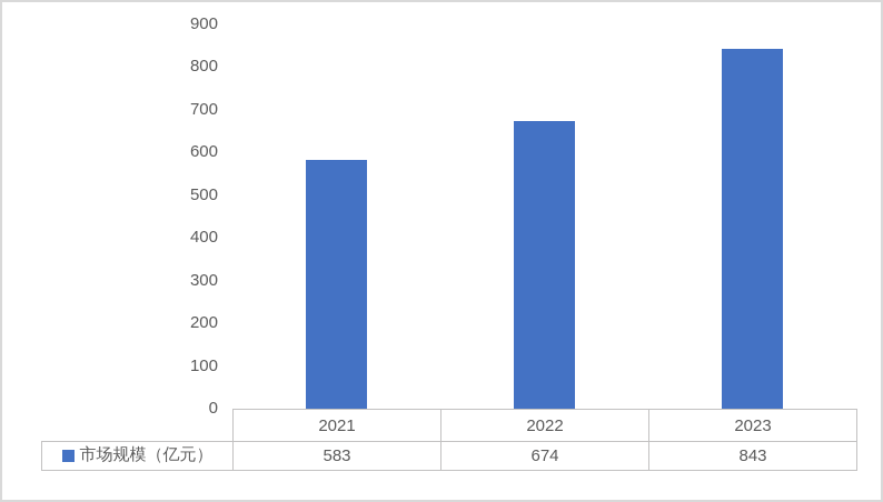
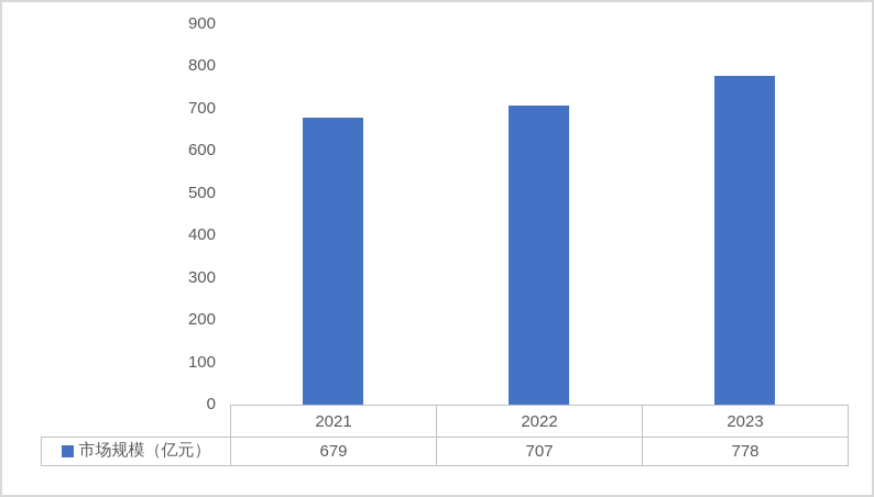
2021: 583 -> 679
2022: 674 -> 707
2023: 843 -> 778
